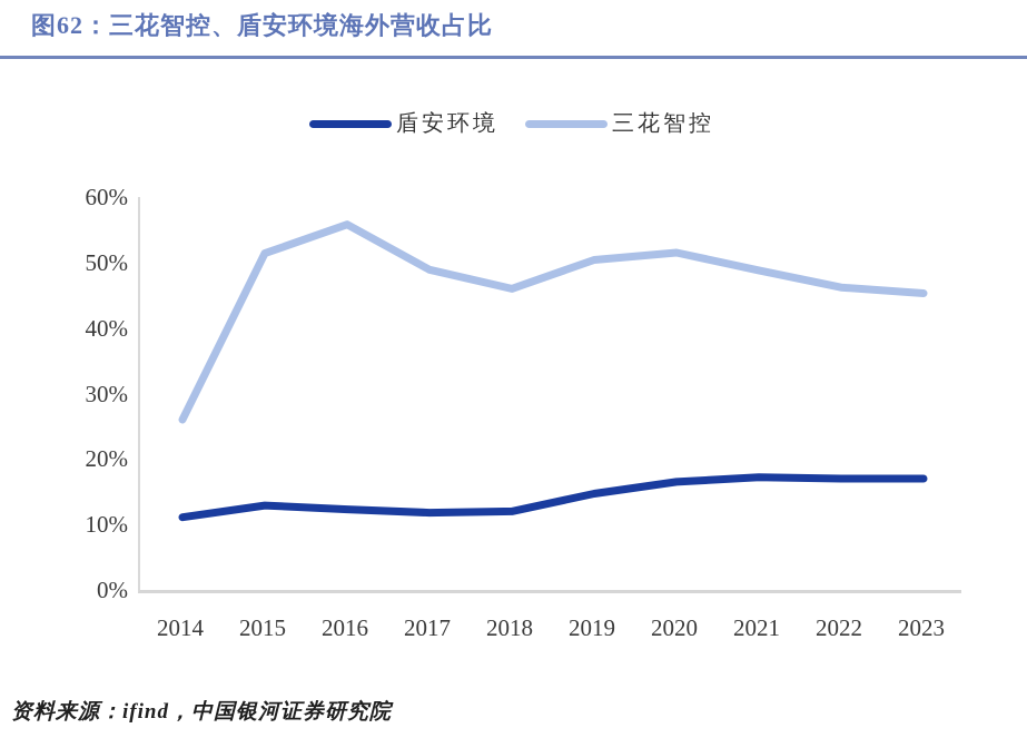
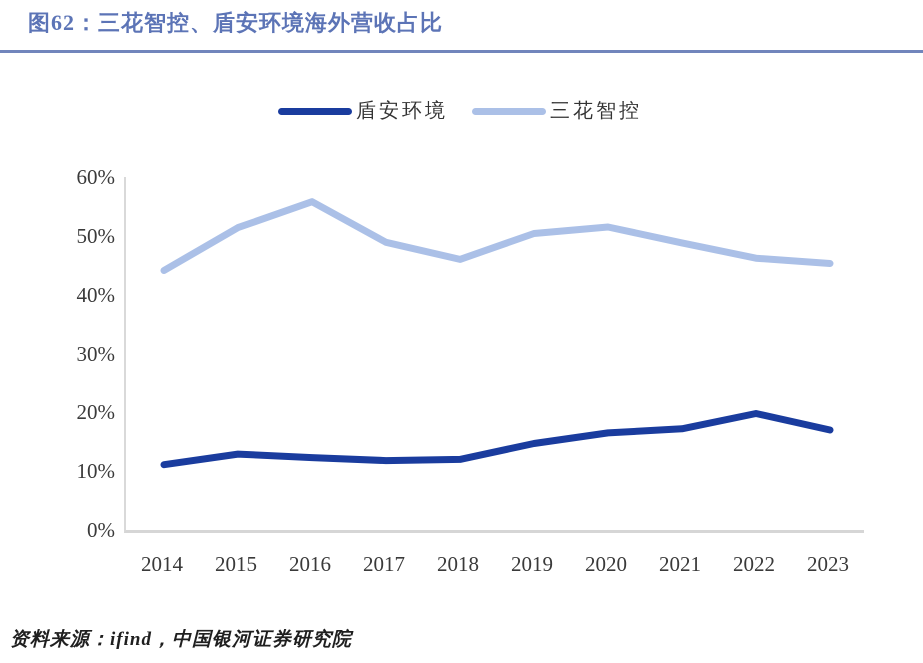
三花智控/2014: 26% -> 44%
盾安环境/2022: 17% -> 20%
